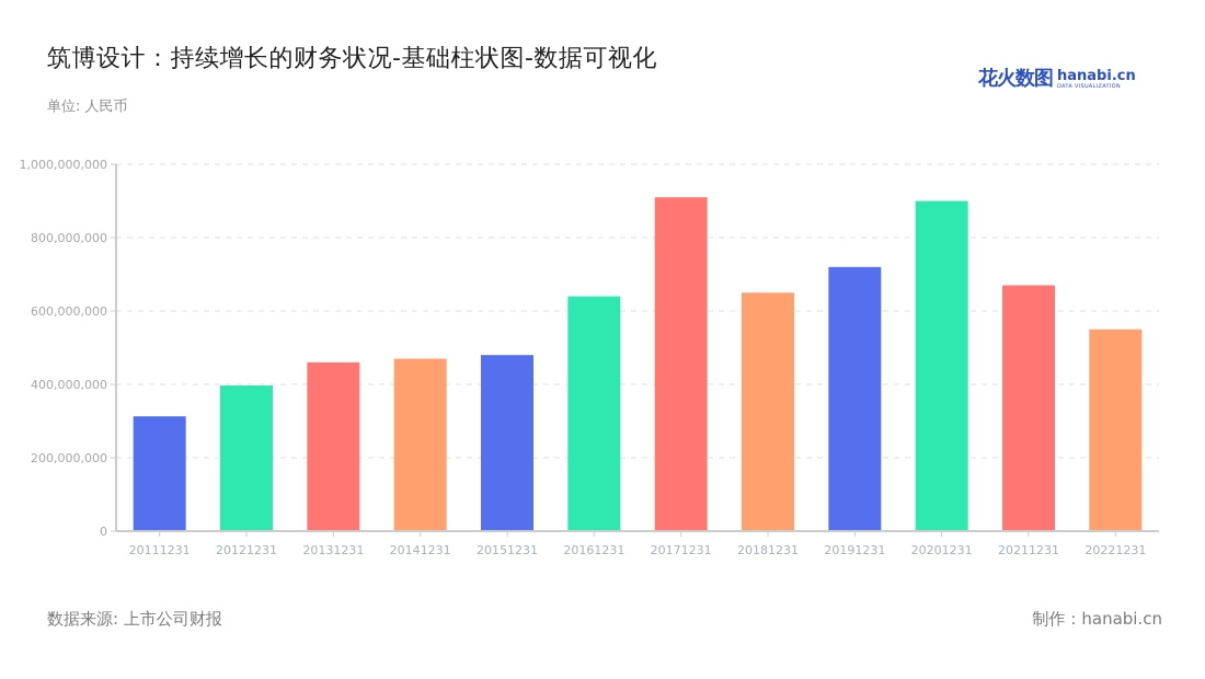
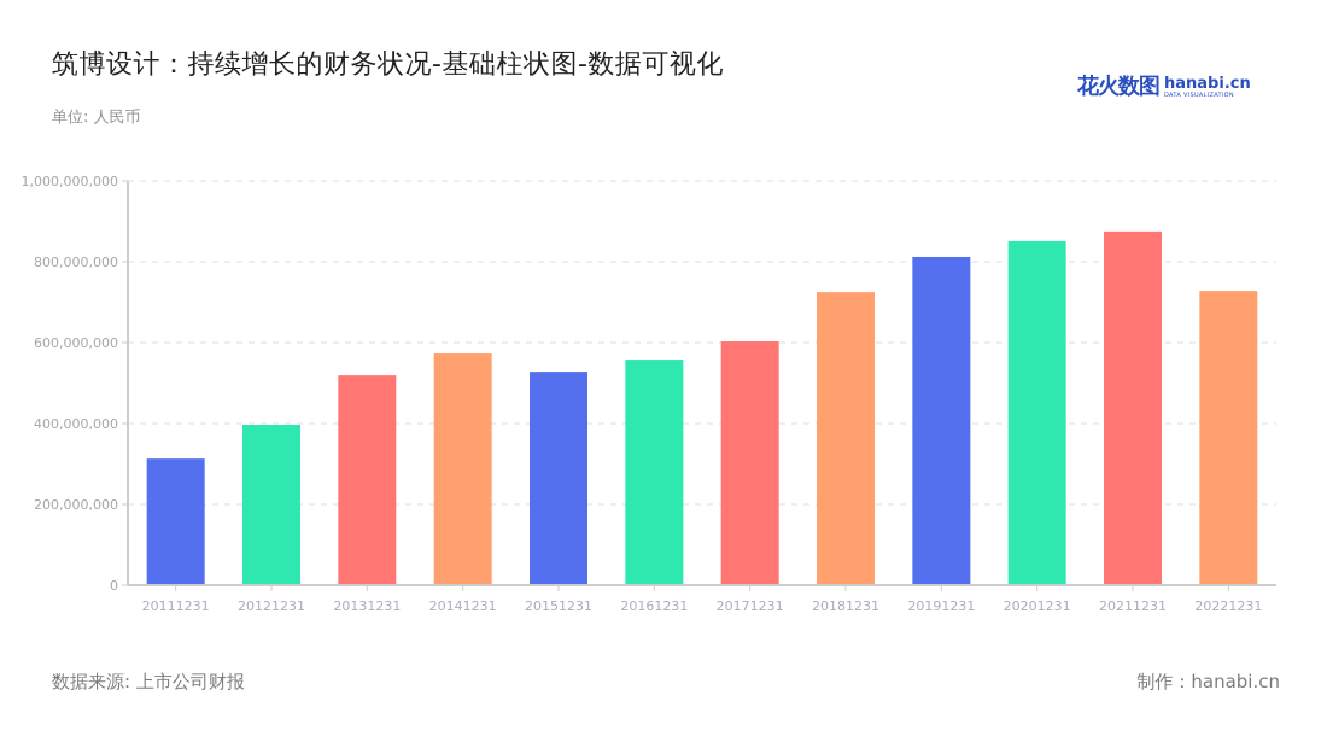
20131231: 460000000 -> 520000000
20141231: 470000000 -> 570000000
20151231: 480000000 -> 530000000
20161231: 640000000 -> 560000000
20171231: 910000000 -> 600000000
20181231: 650000000 -> 720000000
20191231: 720000000 -> 810000000
20201231: 900000000 -> 850000000
20211231: 670000000 -> 880000000
20221231: 550000000 -> 730000000
